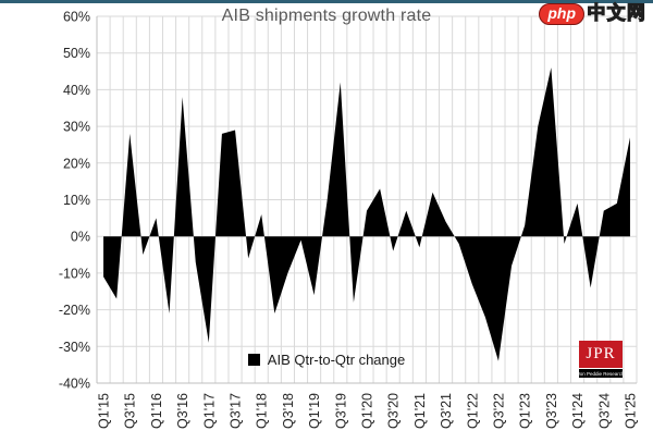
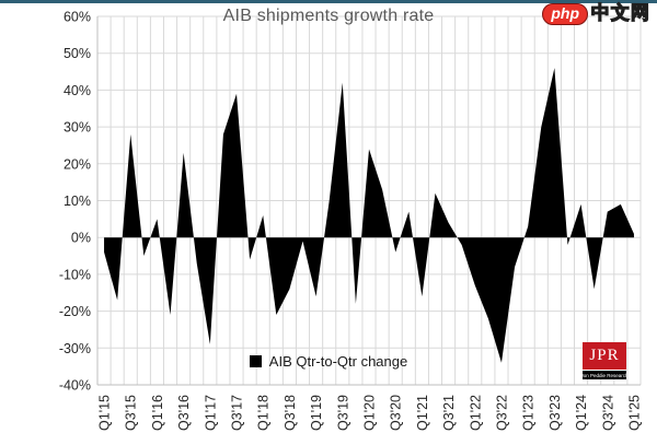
Q1'15: -11% -> -4%
Q3'16: 38% -> 23%
Q3'17: 29% -> 39%
Q3'18: -10% -> -14%
Q1'20: 7% -> 24%
Q1'21: -3% -> -16%
Q1'25: 27% -> 1%
